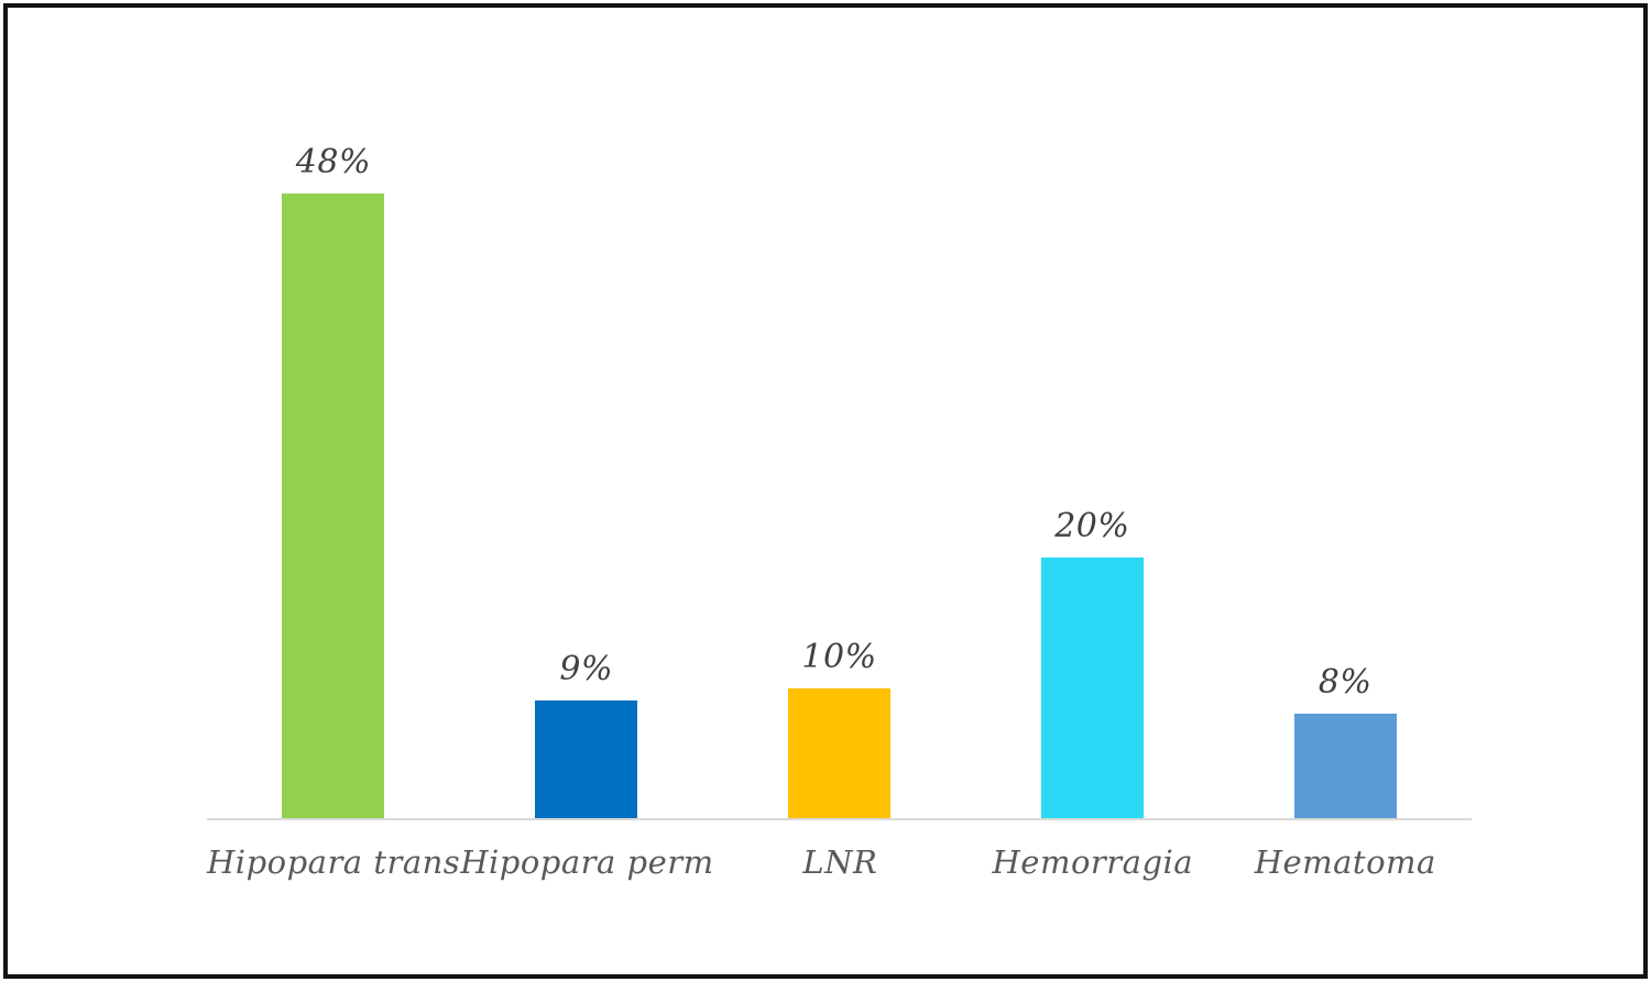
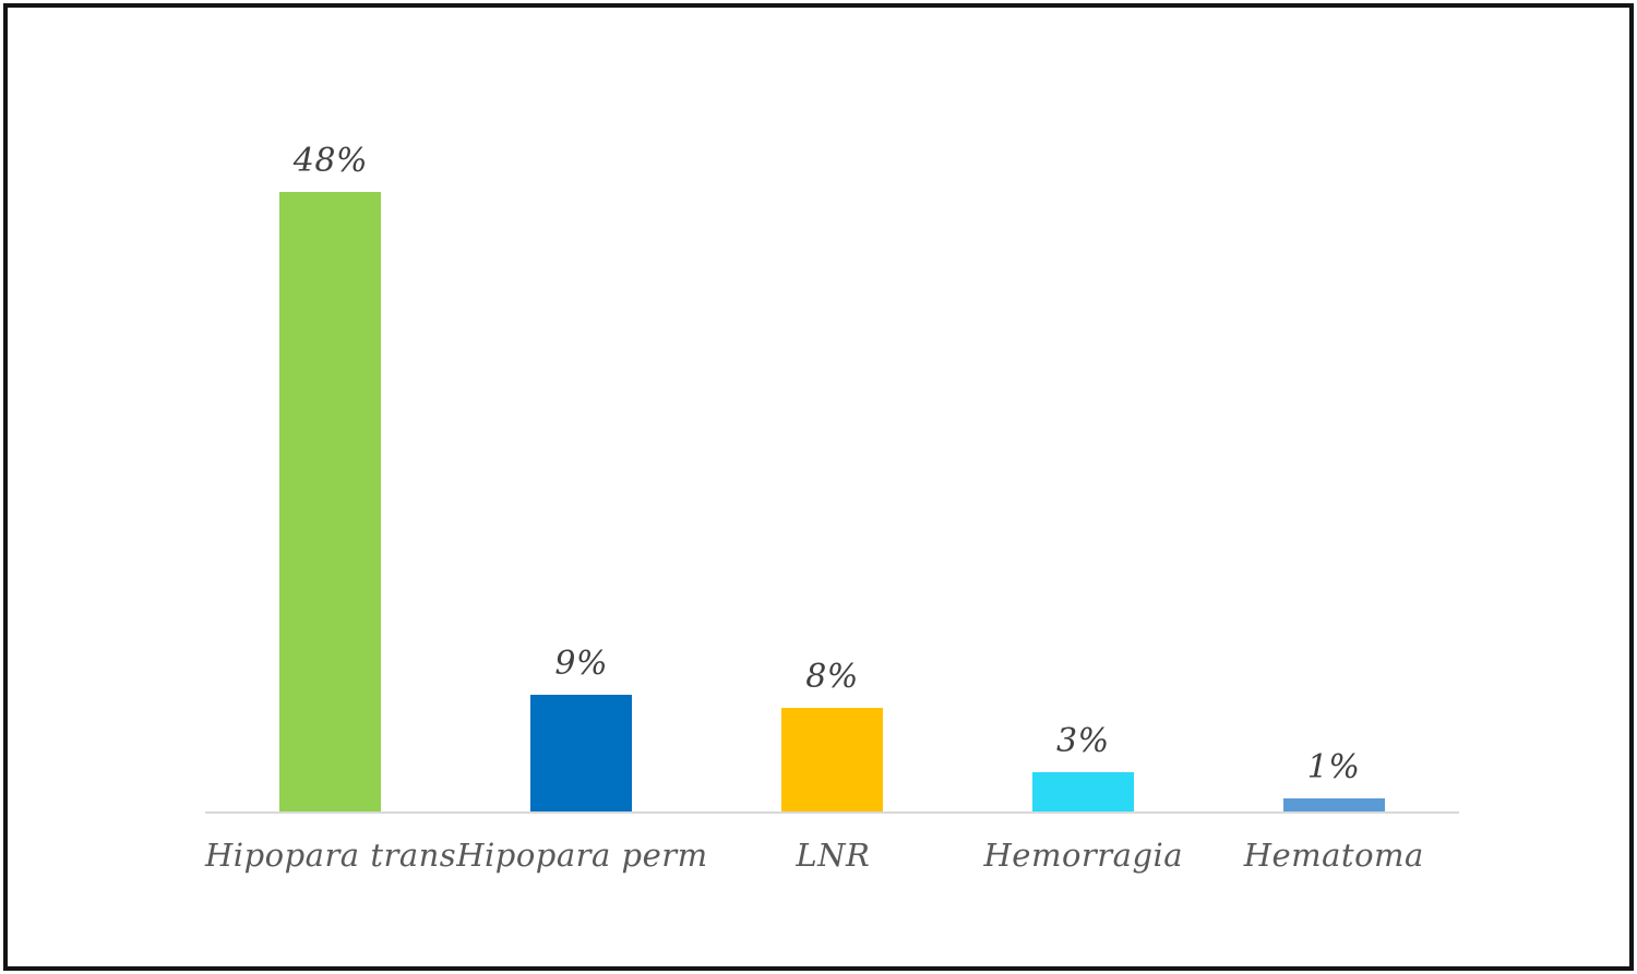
LNR: 10% -> 8%
Hemorragia: 20% -> 3%
Hematoma: 8% -> 1%
